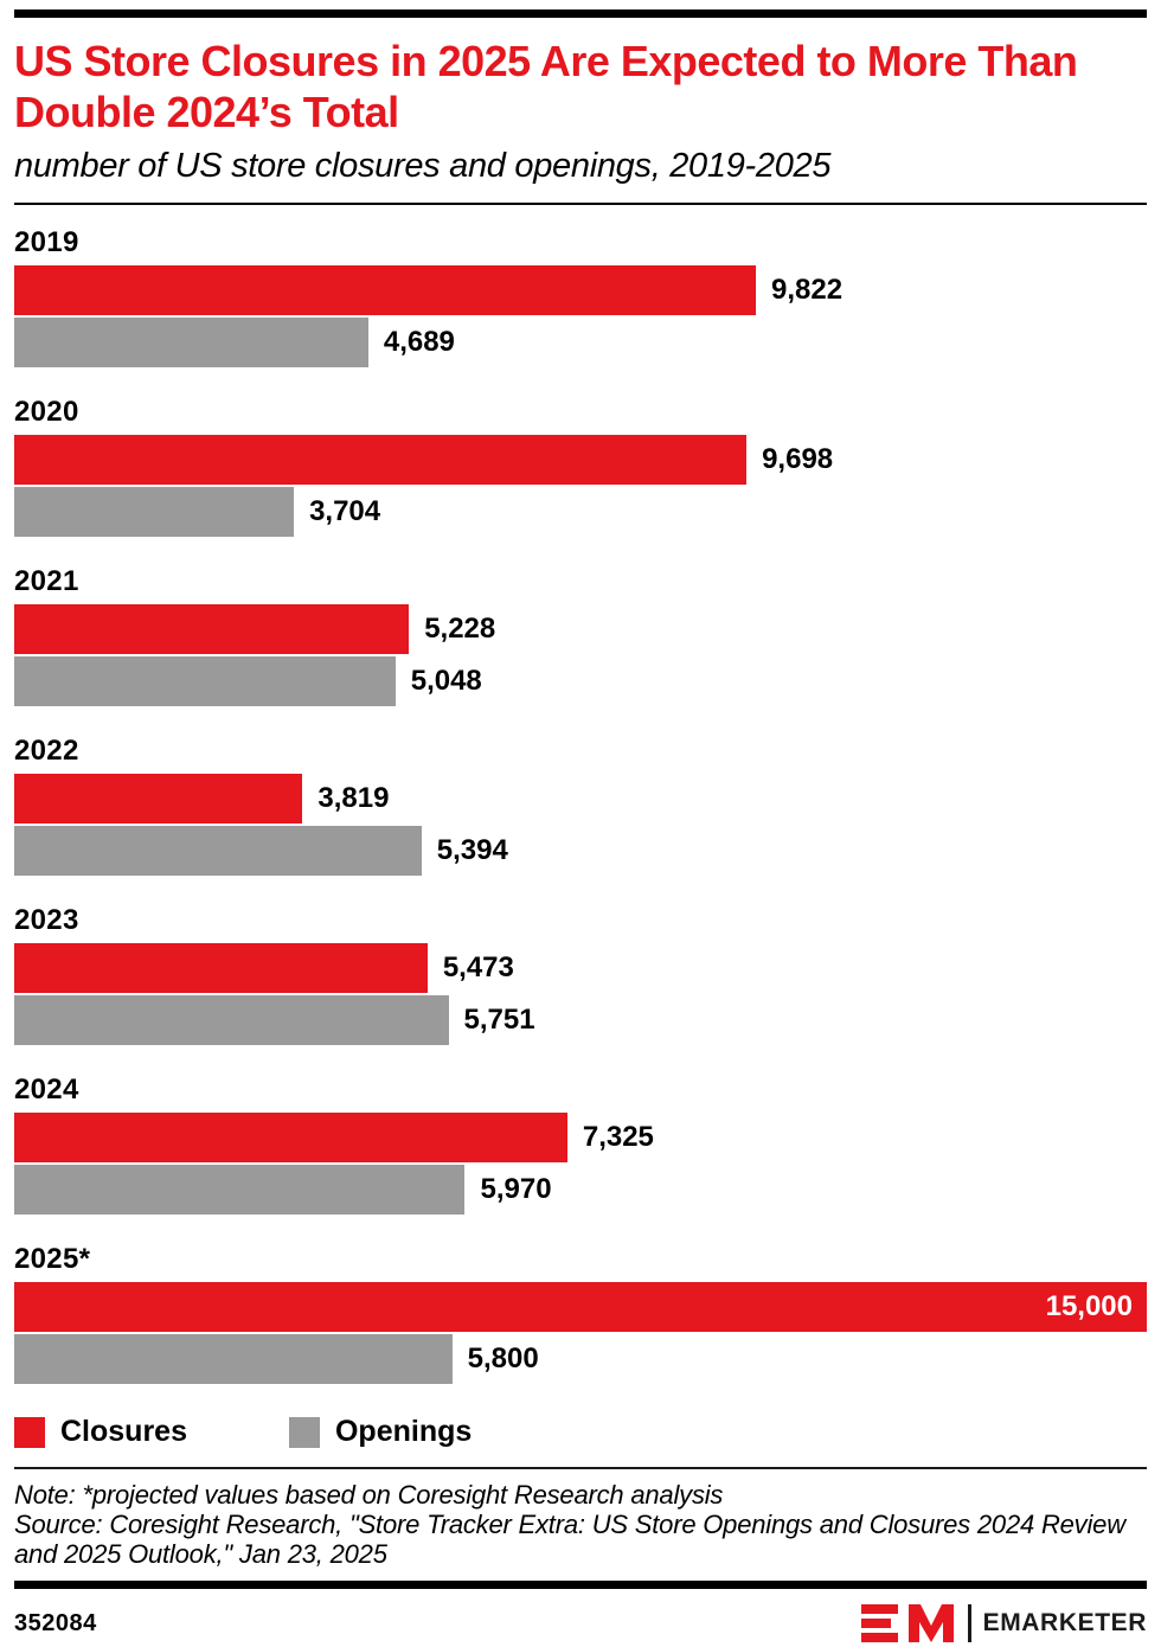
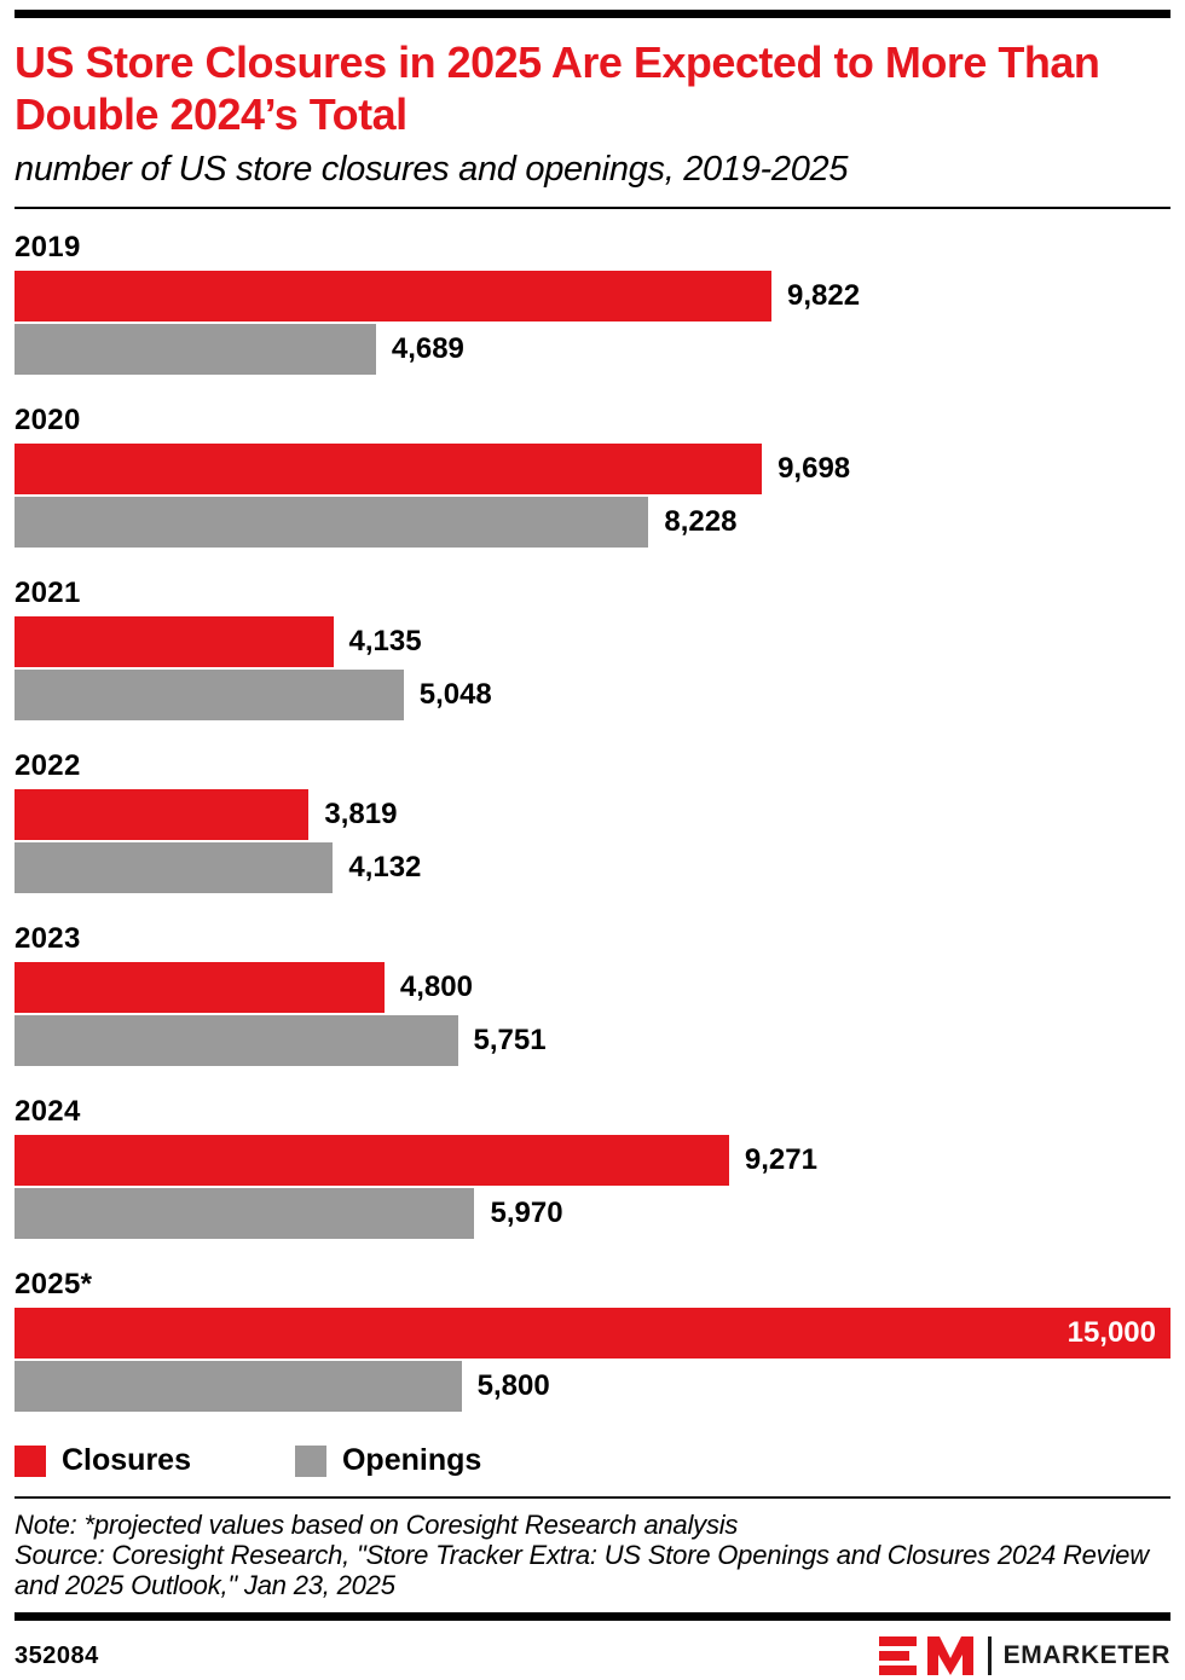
Openings/2020: 3,704 -> 8,228
Closures/2021: 5,228 -> 4,135
Openings/2022: 5,394 -> 4,132
Closures/2023: 5,473 -> 4,800
Closures/2024: 7,325 -> 9,271
